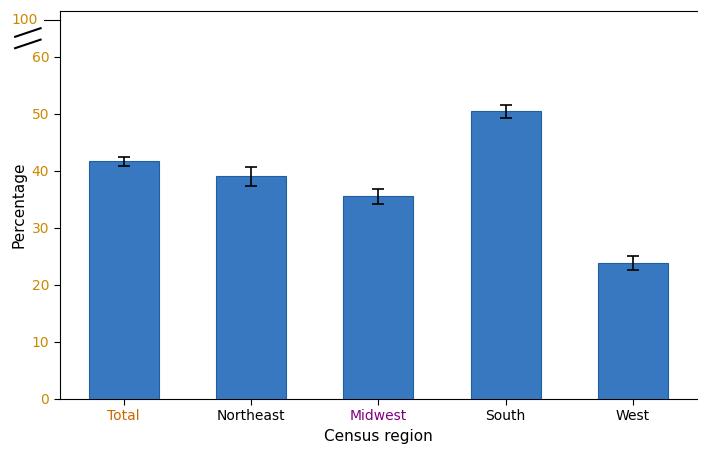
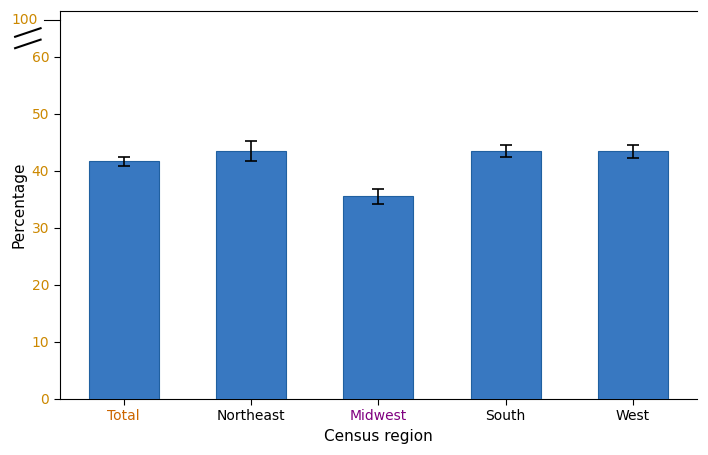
Northeast: 39.0 -> 43.5
South: 50.4 -> 43.5
West: 23.8 -> 43.4
